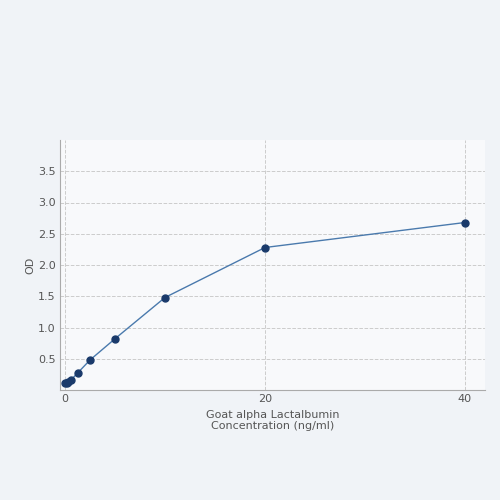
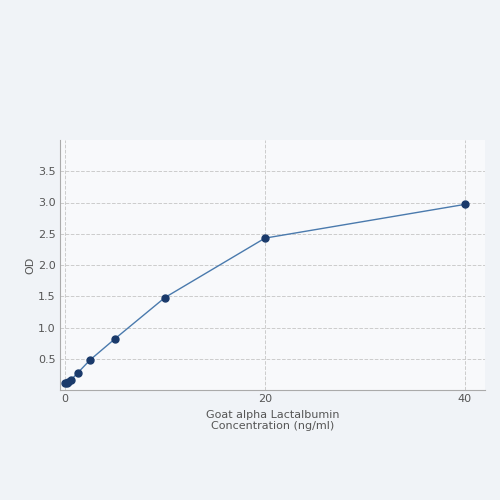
20: 2.28 -> 2.43
40: 2.68 -> 2.97
